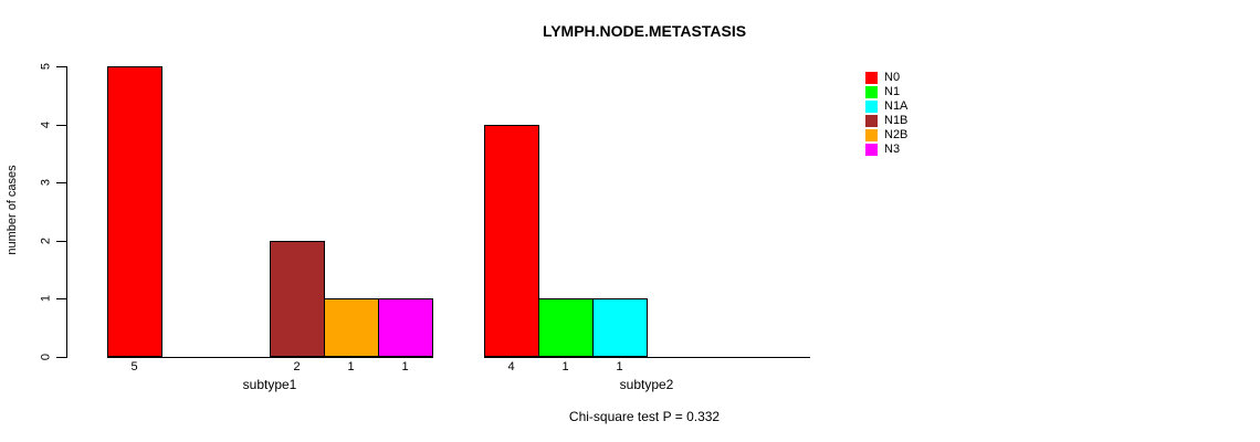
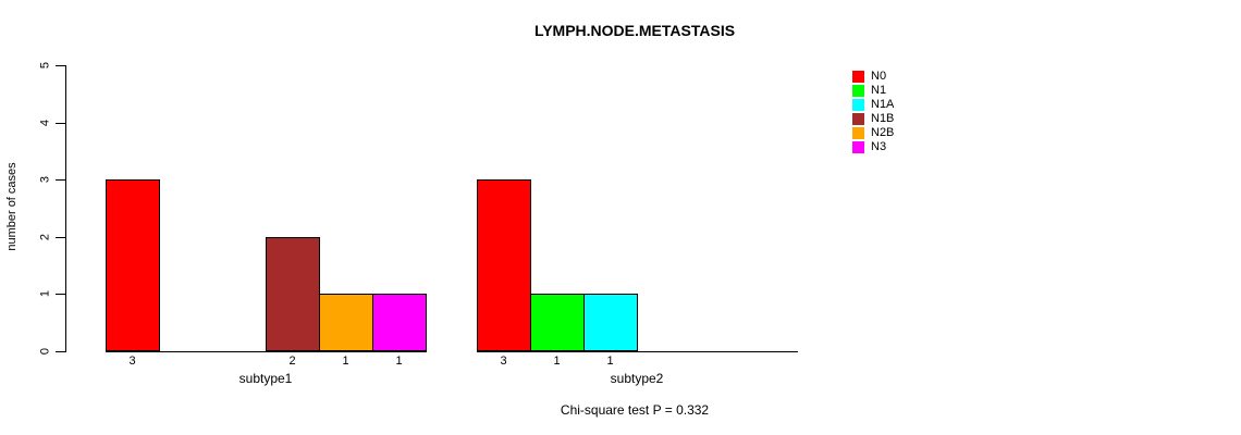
N0/subtype1: 5 -> 3
N0/subtype2: 4 -> 3
